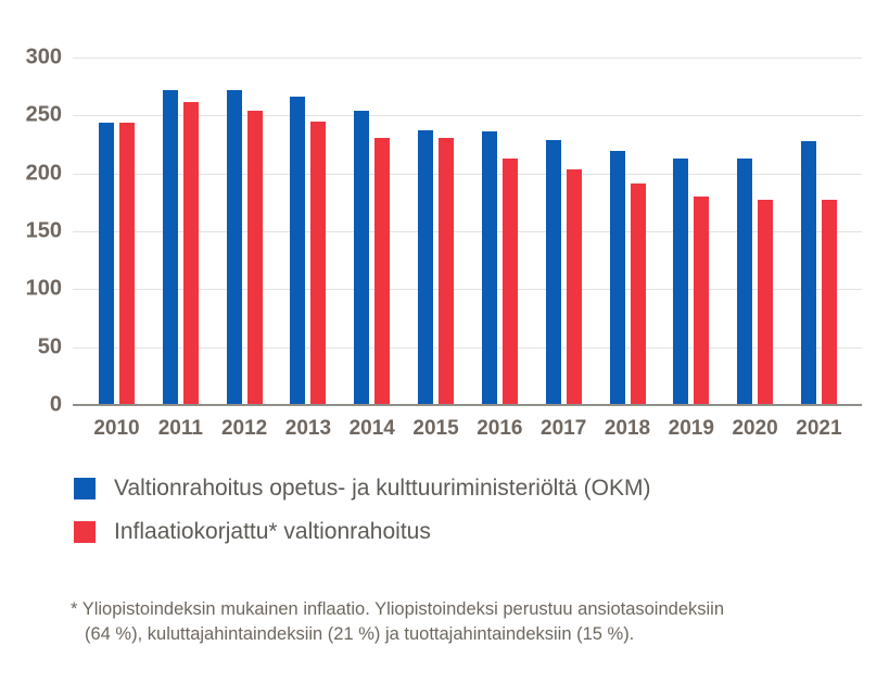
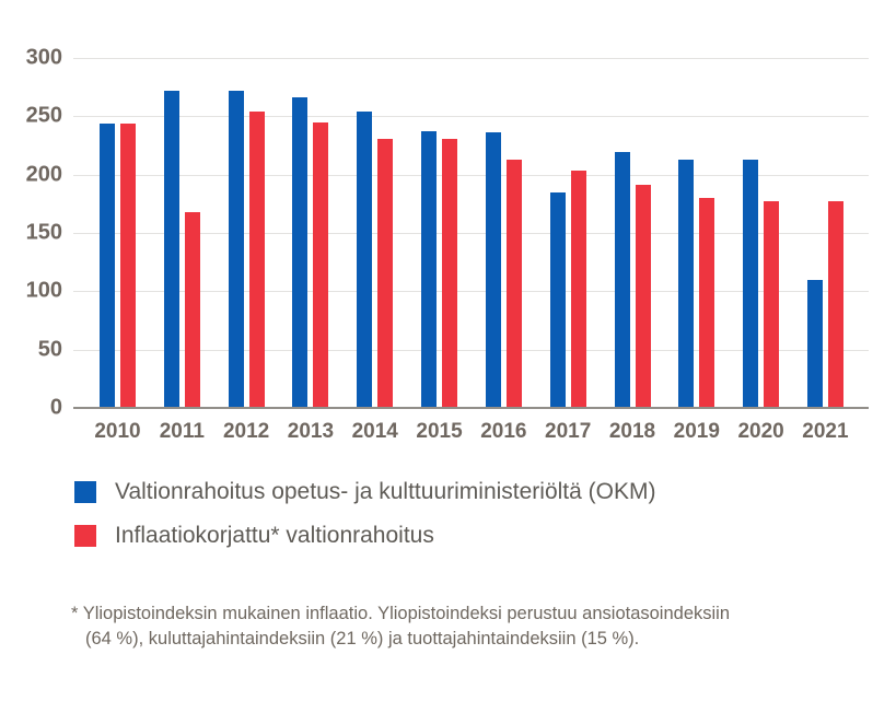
Inflaatiokorjattu* valtionrahoitus/2011: 262 -> 168
Valtionrahoitus opetus- ja kulttuuriministeriöltä (OKM)/2017: 229 -> 185
Valtionrahoitus opetus- ja kulttuuriministeriöltä (OKM)/2021: 228 -> 110
